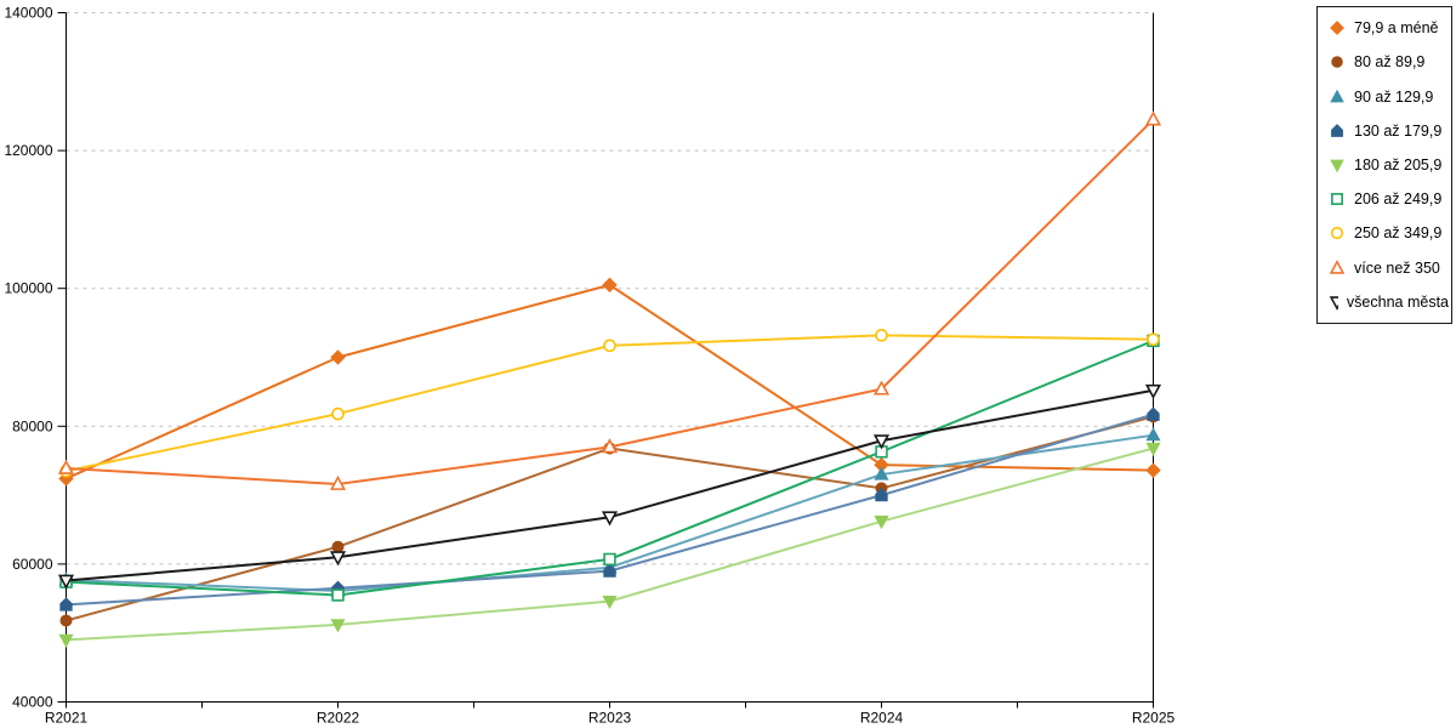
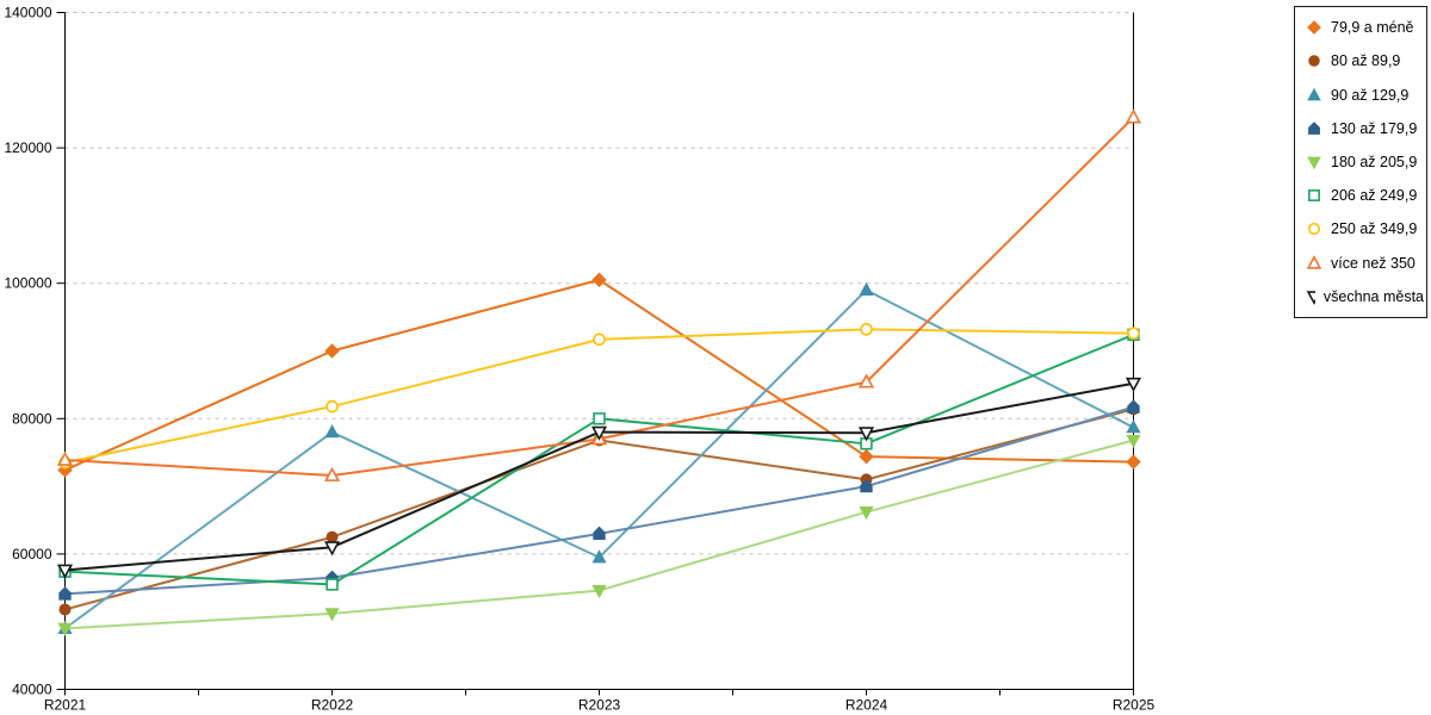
90 až 129,9/R2021: 58000 -> 49000
90 až 129,9/R2022: 56000 -> 78000
130 až 179,9/R2023: 59000 -> 63000
206 až 249,9/R2023: 61000 -> 80000
všechna města/R2023: 67000 -> 78000
90 až 129,9/R2024: 73000 -> 99000
